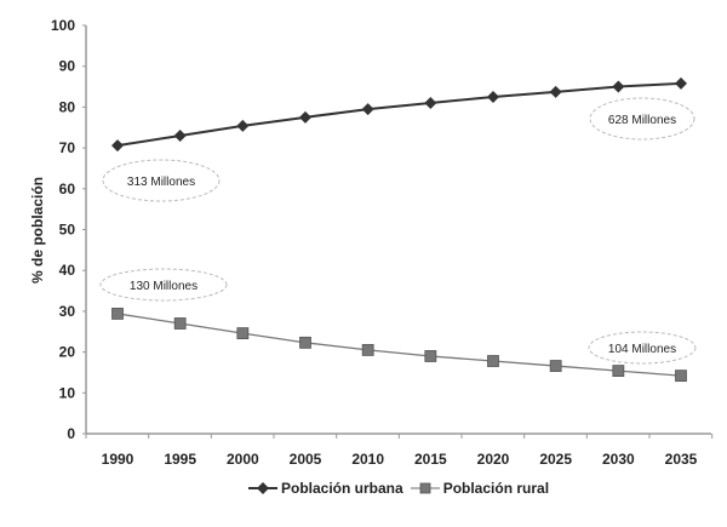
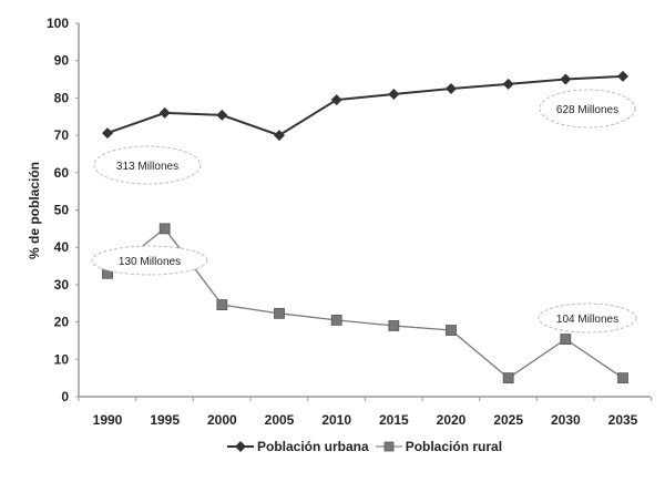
Población rural/1990: 29 -> 33
Población urbana/1995: 73 -> 76
Población rural/1995: 27 -> 45
Población urbana/2005: 78 -> 70
Población rural/2025: 17 -> 5
Población rural/2035: 14 -> 5
